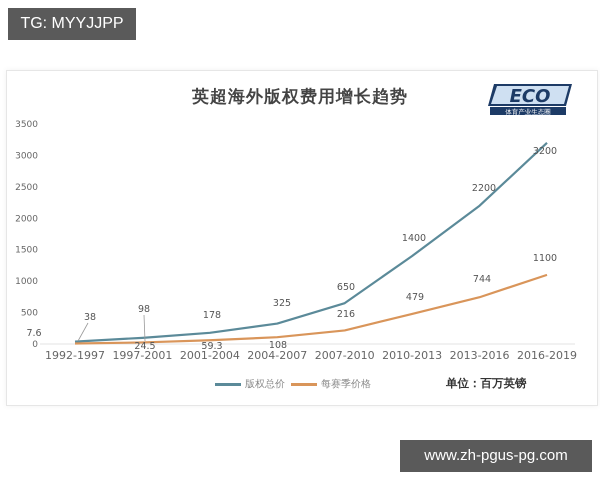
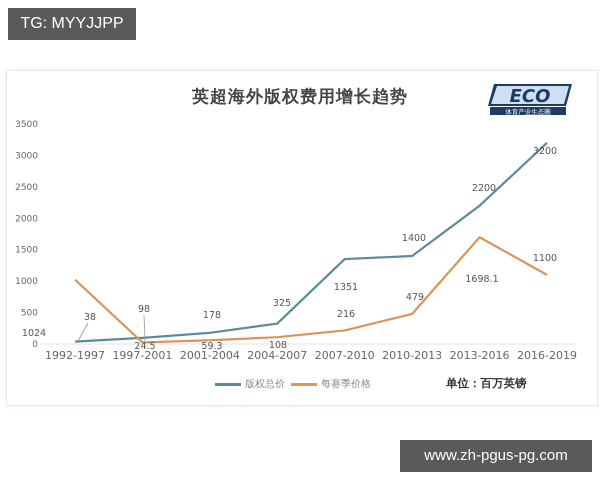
每赛季价格/1992-1997: 7.6 -> 1024
版权总价/2007-2010: 650 -> 1351
每赛季价格/2013-2016: 744 -> 1698.1
